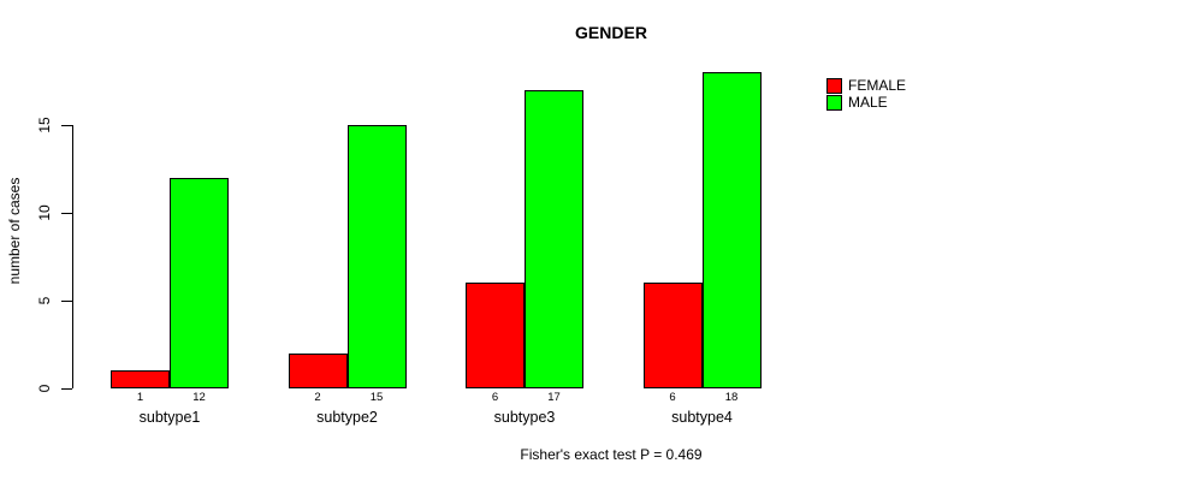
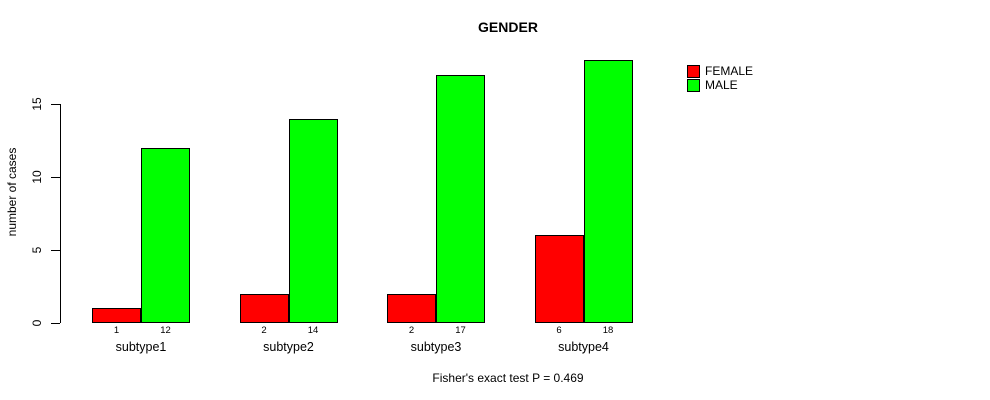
MALE/subtype2: 15 -> 14
FEMALE/subtype3: 6 -> 2
